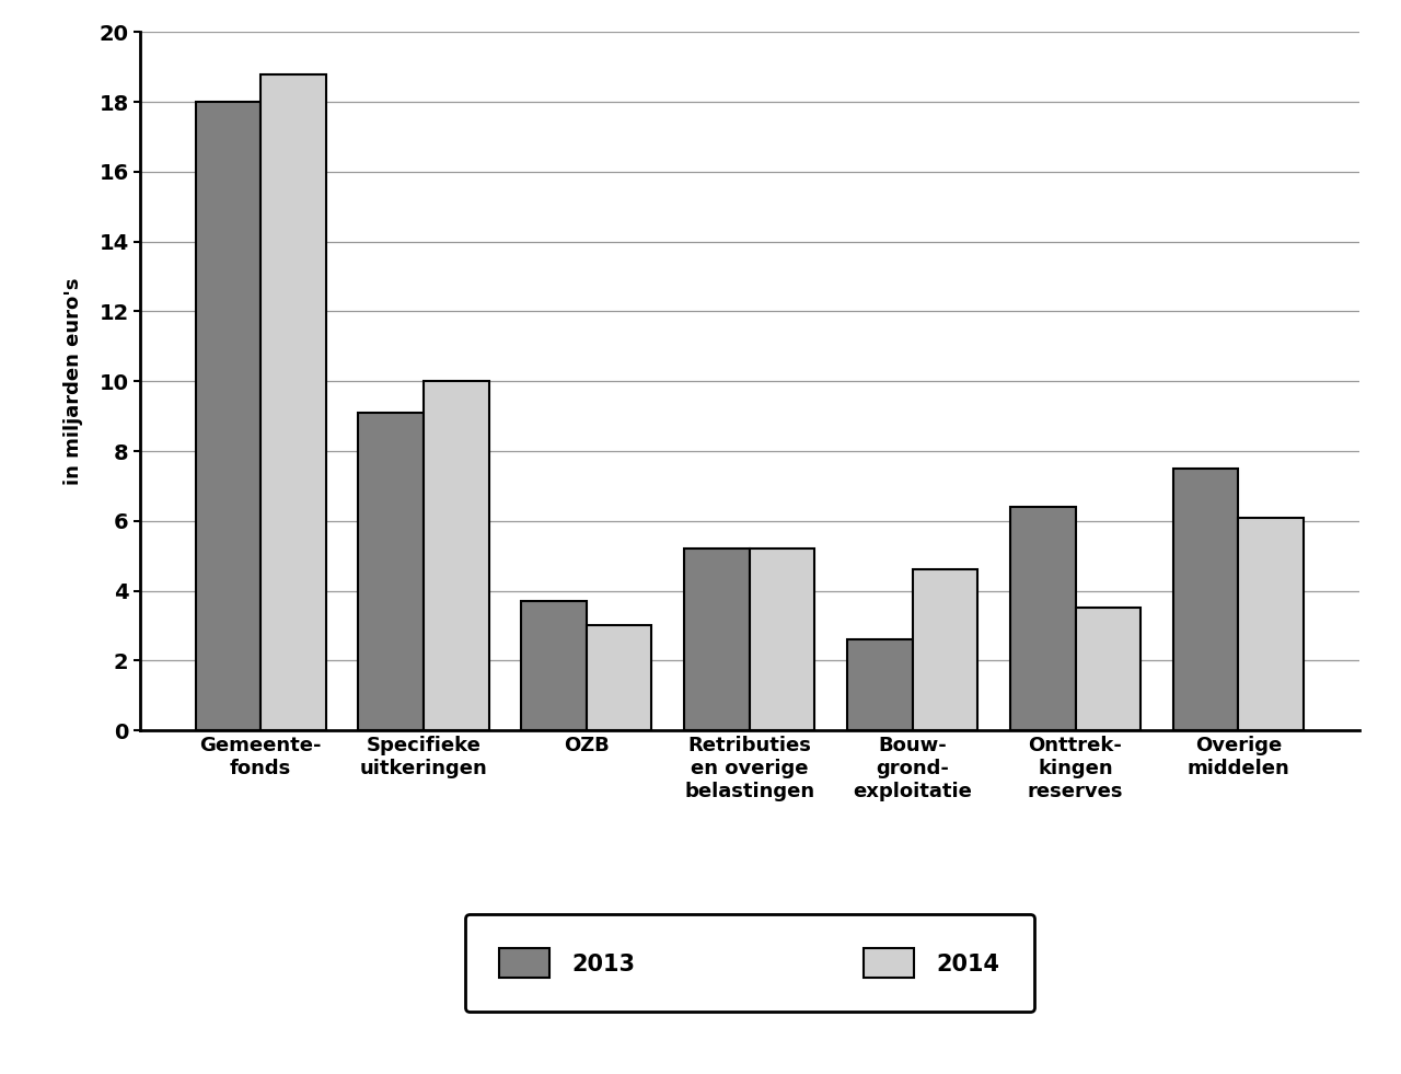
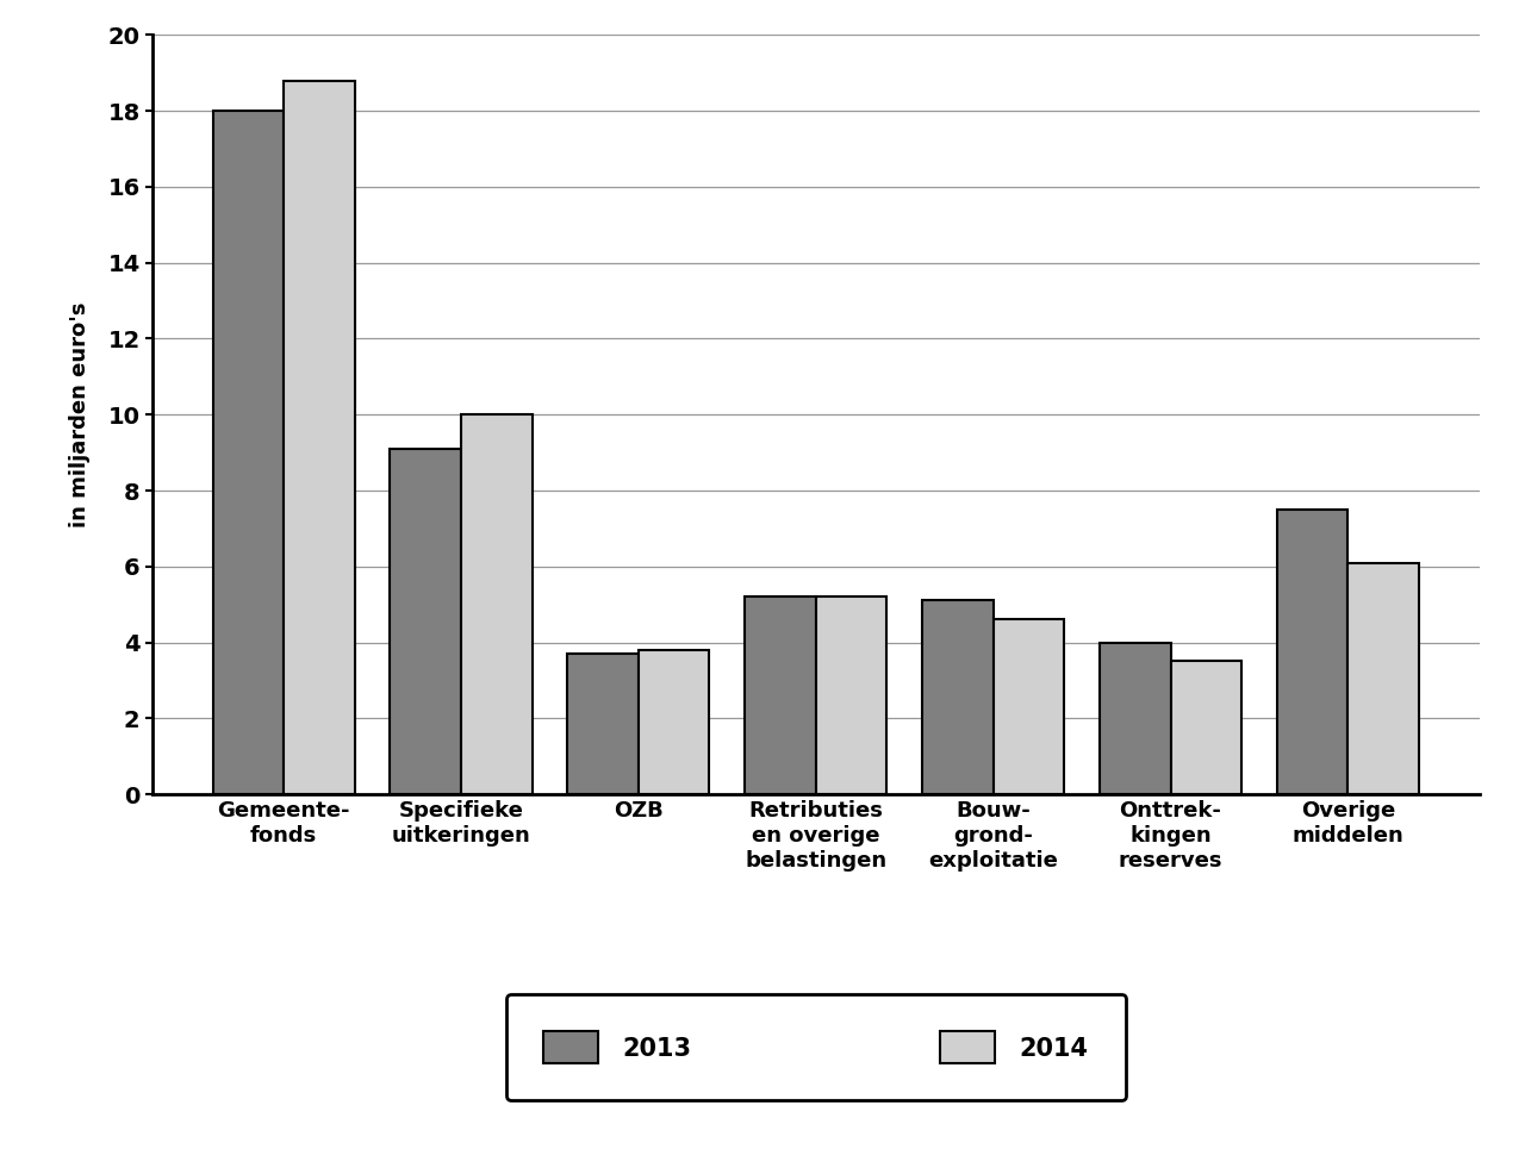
2014/OZB: 3.0 -> 3.8
2013/Bouw- grond- exploitatie: 2.6 -> 5.1
2013/Onttrek- kingen reserves: 6.4 -> 4.0
